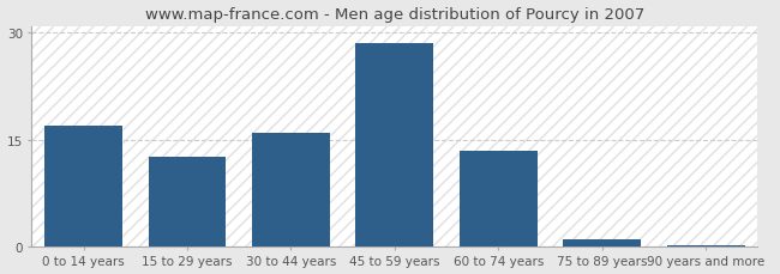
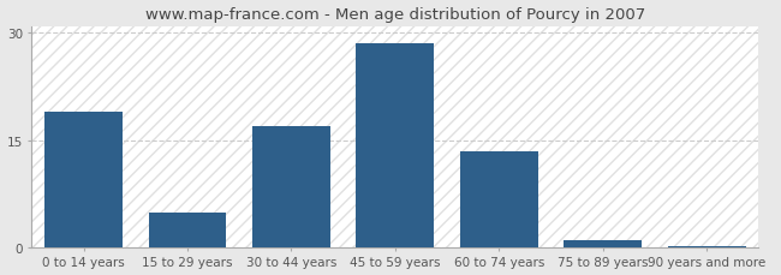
0 to 14 years: 17.0 -> 19.0
15 to 29 years: 12.5 -> 4.8
30 to 44 years: 16.0 -> 17.0
